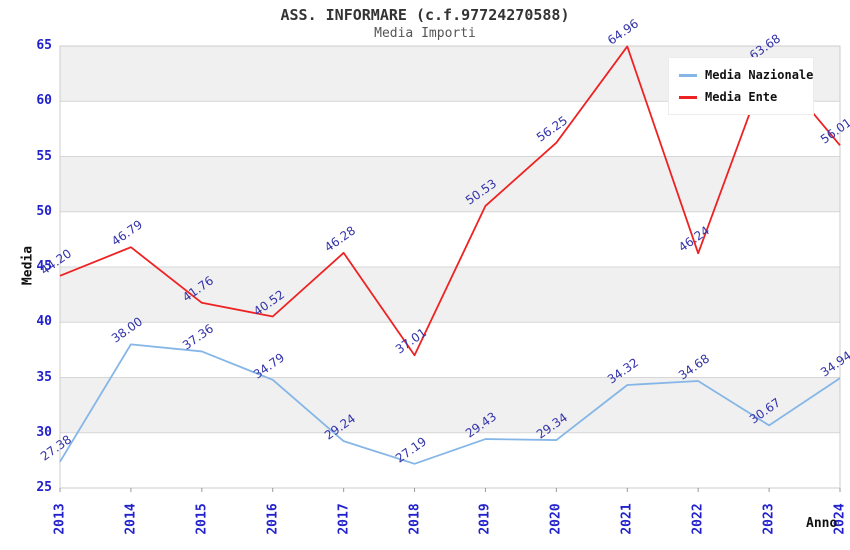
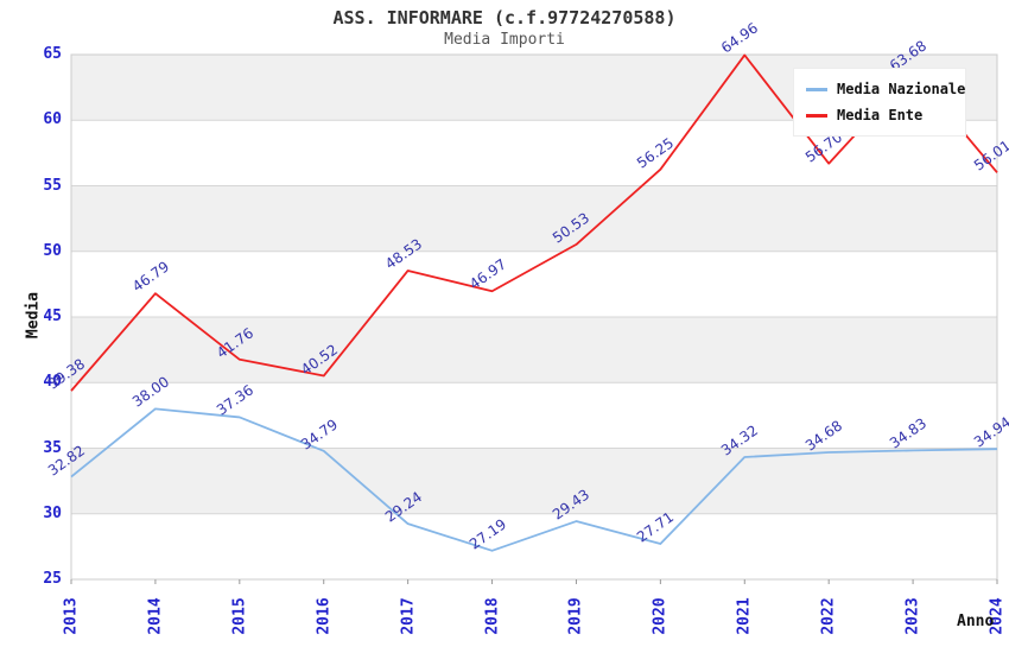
Media Nazionale/2013: 27.38 -> 32.82
Media Ente/2013: 44.20 -> 39.38
Media Ente/2017: 46.28 -> 48.53
Media Ente/2018: 37.01 -> 46.97
Media Nazionale/2020: 29.34 -> 27.71
Media Ente/2022: 46.24 -> 56.70
Media Nazionale/2023: 30.67 -> 34.83
